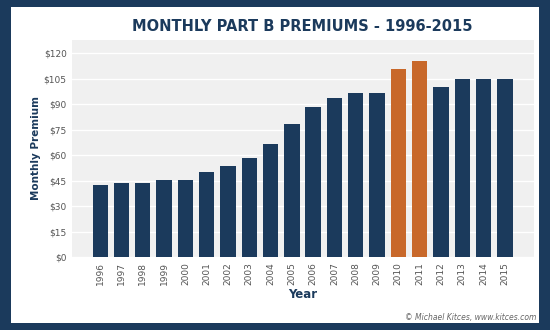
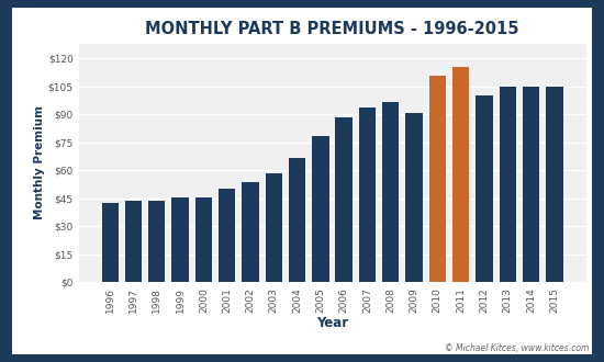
2009: $96 -> $91
